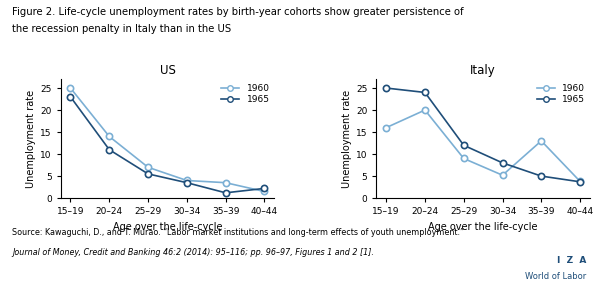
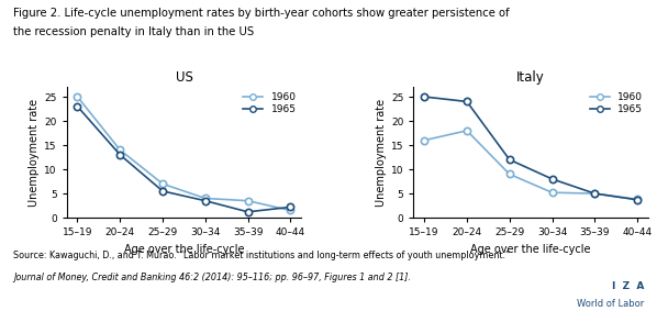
US/1965/20–24: 11.0 -> 13.0
Italy/1960/20–24: 20.0 -> 18.0
Italy/1960/35–39: 13.0 -> 5.0
